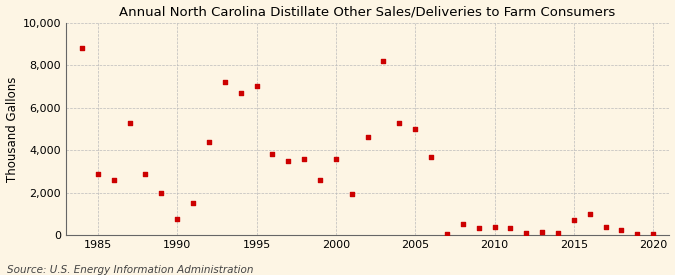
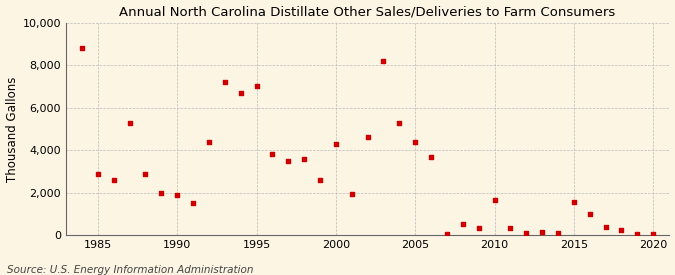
1990: 750 -> 1,900
2000: 3,600 -> 4,300
2005: 5,000 -> 4,400
2010: 400 -> 1,650
2015: 700 -> 1,550
